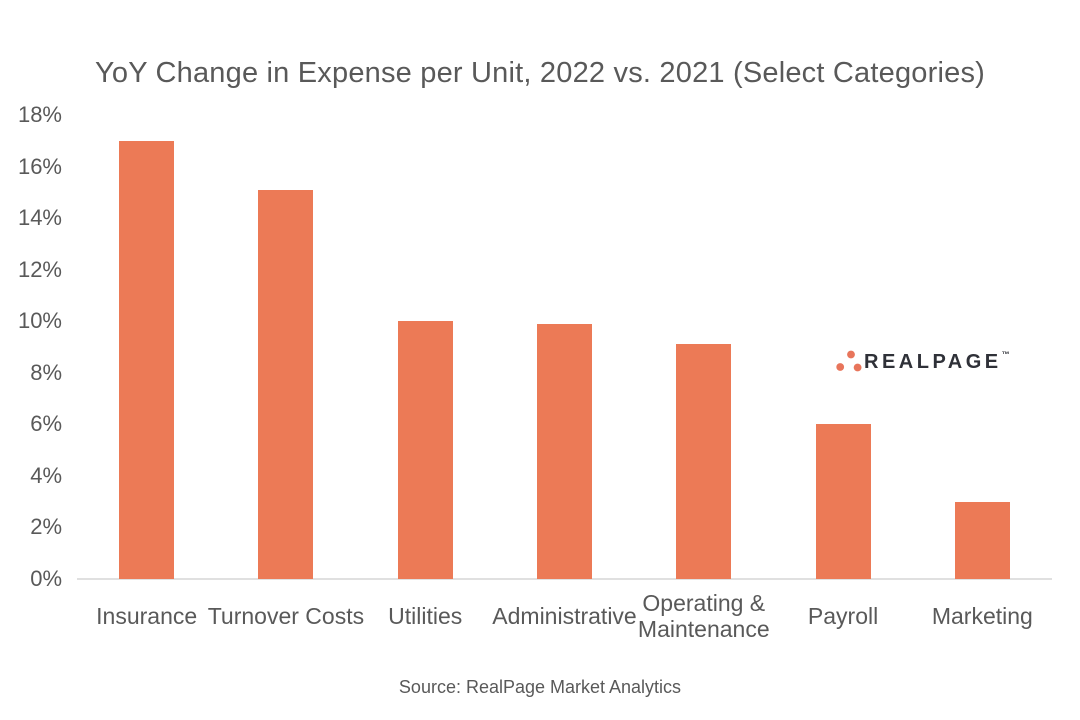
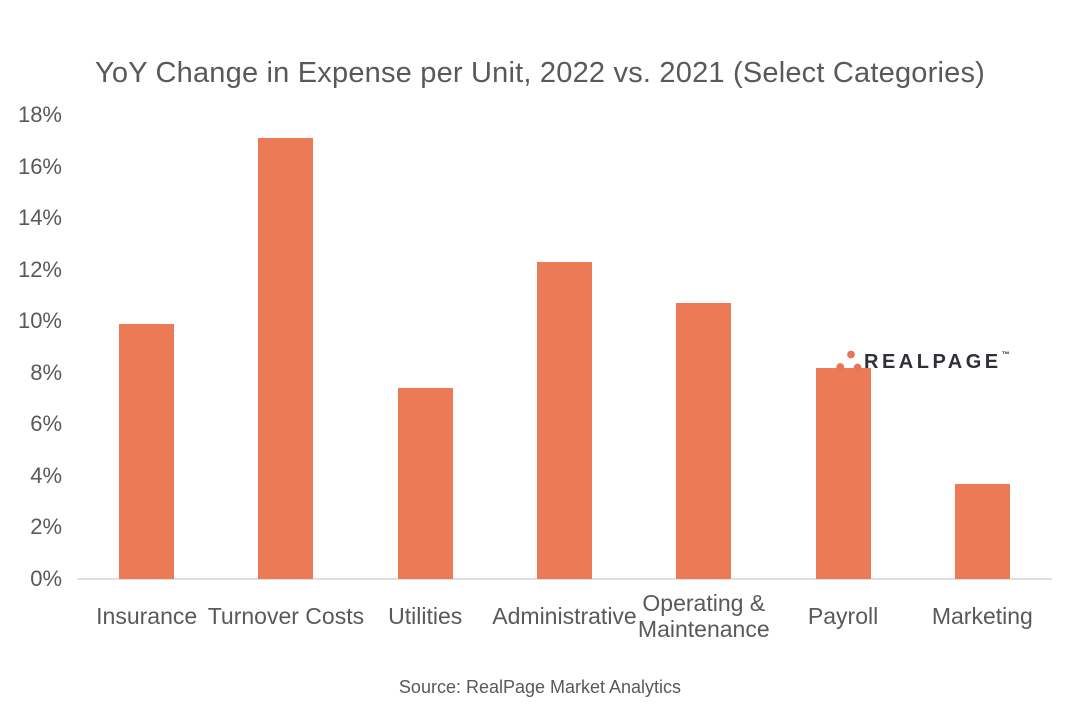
Insurance: 17.0% -> 9.9%
Turnover Costs: 15.1% -> 17.1%
Utilities: 10.0% -> 7.4%
Administrative: 9.9% -> 12.3%
Operating & Maintenance: 9.1% -> 10.7%
Payroll: 6.0% -> 8.2%
Marketing: 3.0% -> 3.7%
